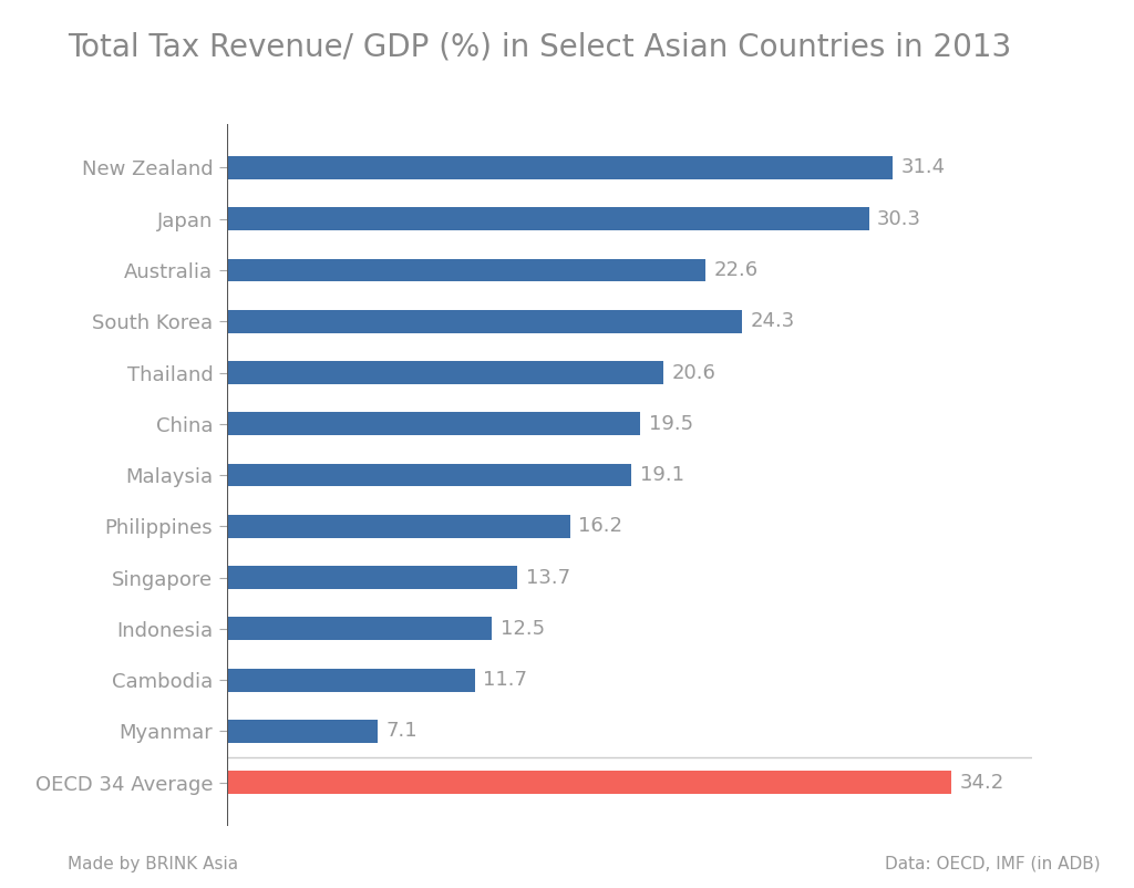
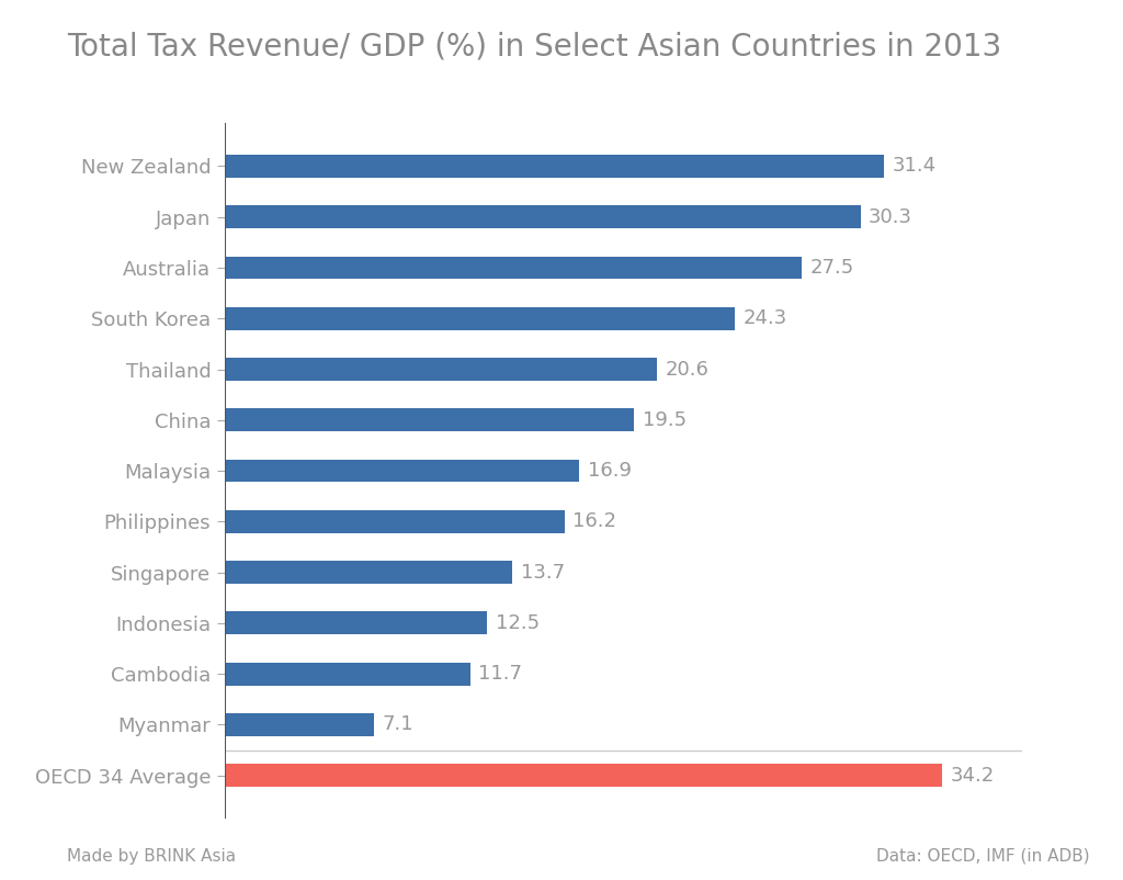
Australia: 22.6 -> 27.5
Malaysia: 19.1 -> 16.9
